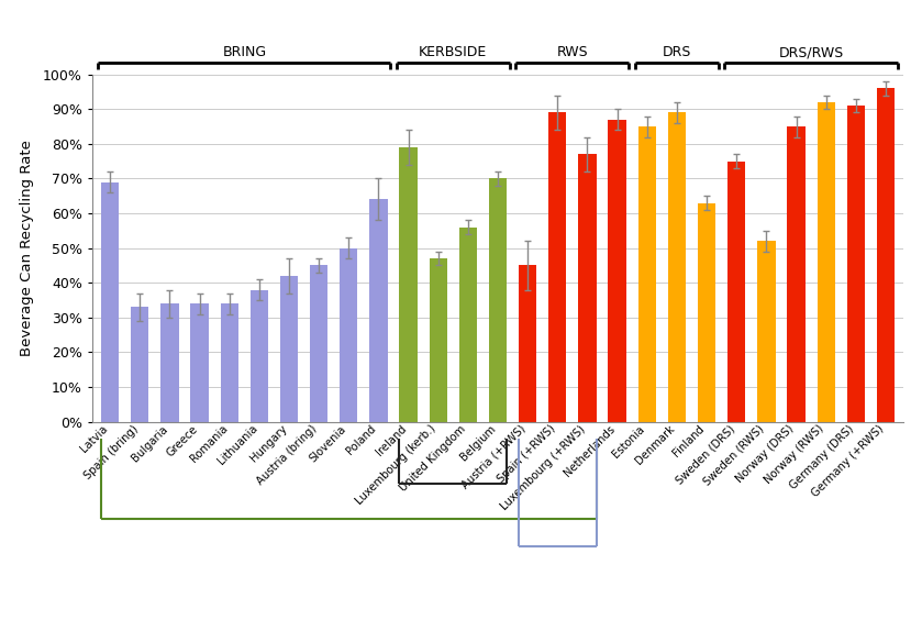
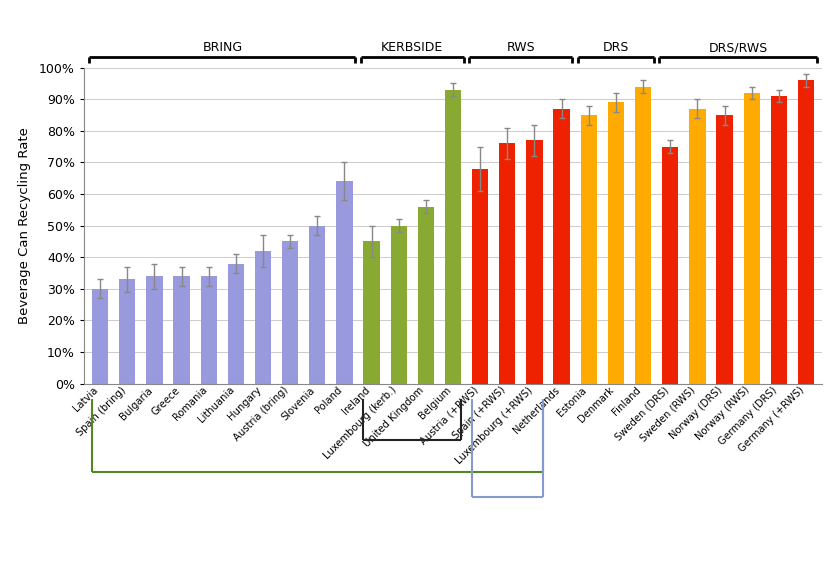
Latvia: 69% -> 30%
Ireland: 79% -> 45%
Luxembourg (kerb.): 47% -> 50%
Belgium: 70% -> 93%
Austria (+RWS): 45% -> 68%
Spain (+RWS): 89% -> 76%
Finland: 63% -> 94%
Sweden (RWS): 52% -> 87%
